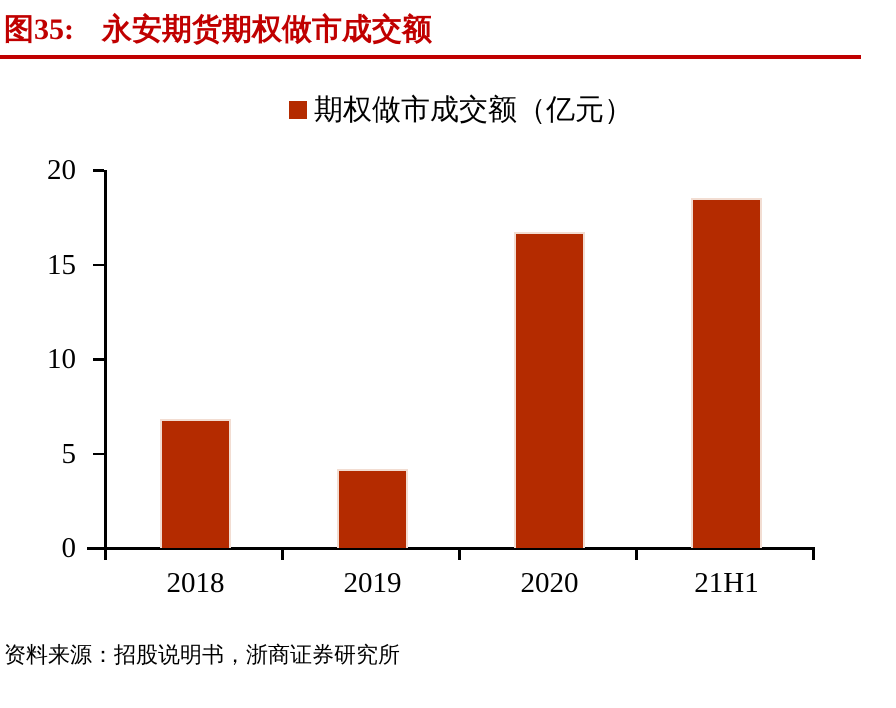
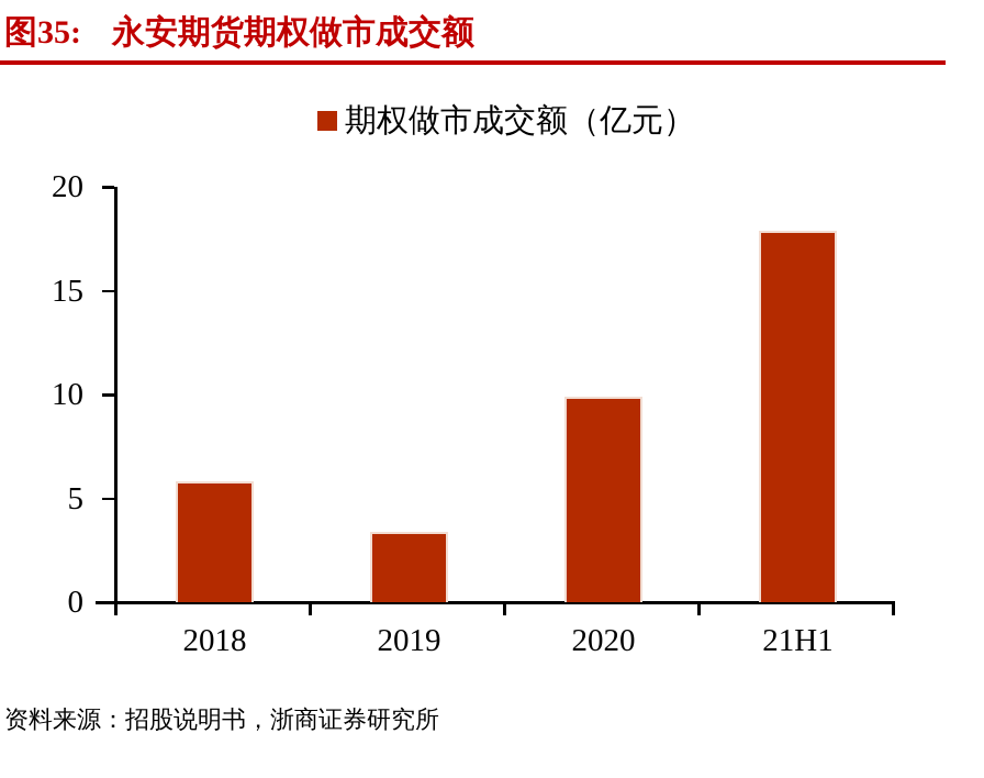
2018: 6.8 -> 5.8
2019: 4.2 -> 3.4
2020: 16.7 -> 9.9
21H1: 18.5 -> 17.9
